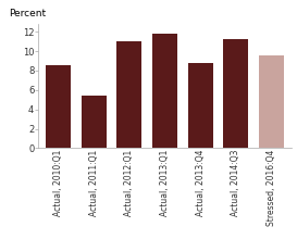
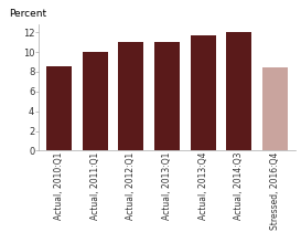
Actual, 2011:Q1: 5.4 -> 10.1
Actual, 2013:Q1: 11.8 -> 11.0
Actual, 2013:Q4: 8.8 -> 11.7
Actual, 2014:Q3: 11.2 -> 12.0
Stressed, 2016:Q4: 9.6 -> 8.4
